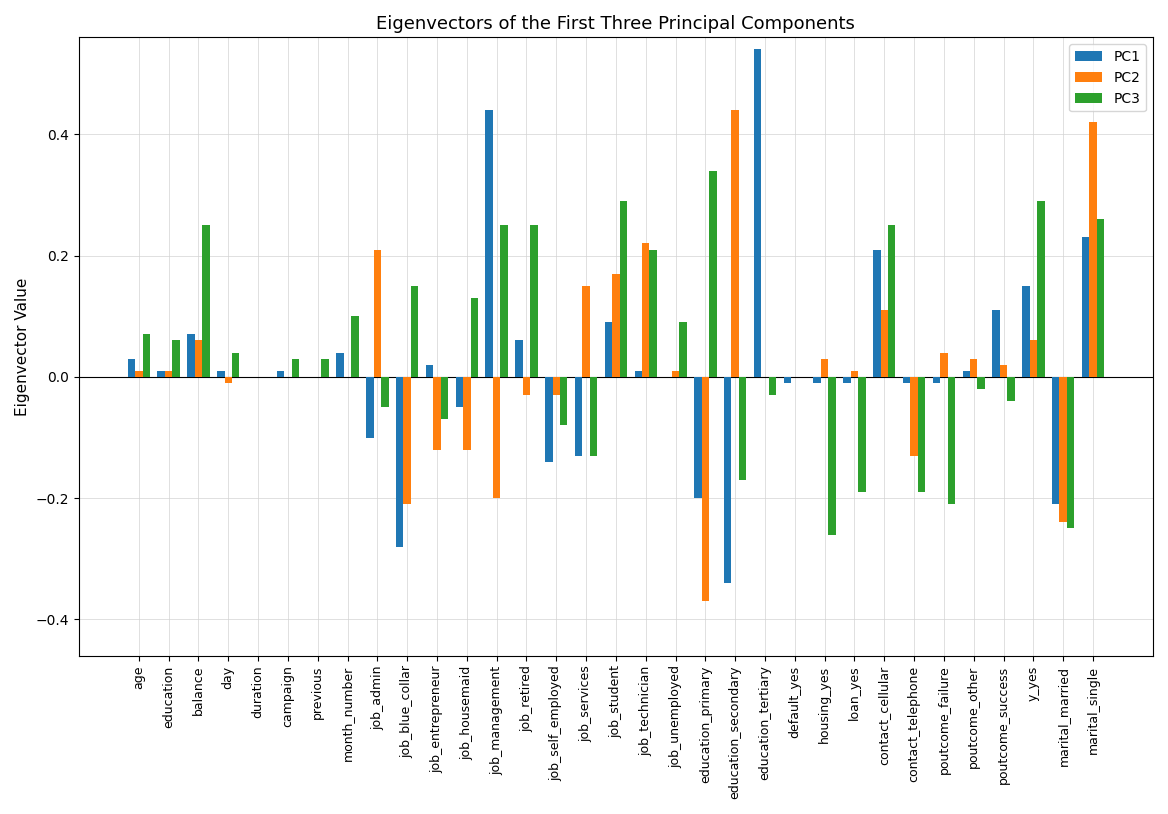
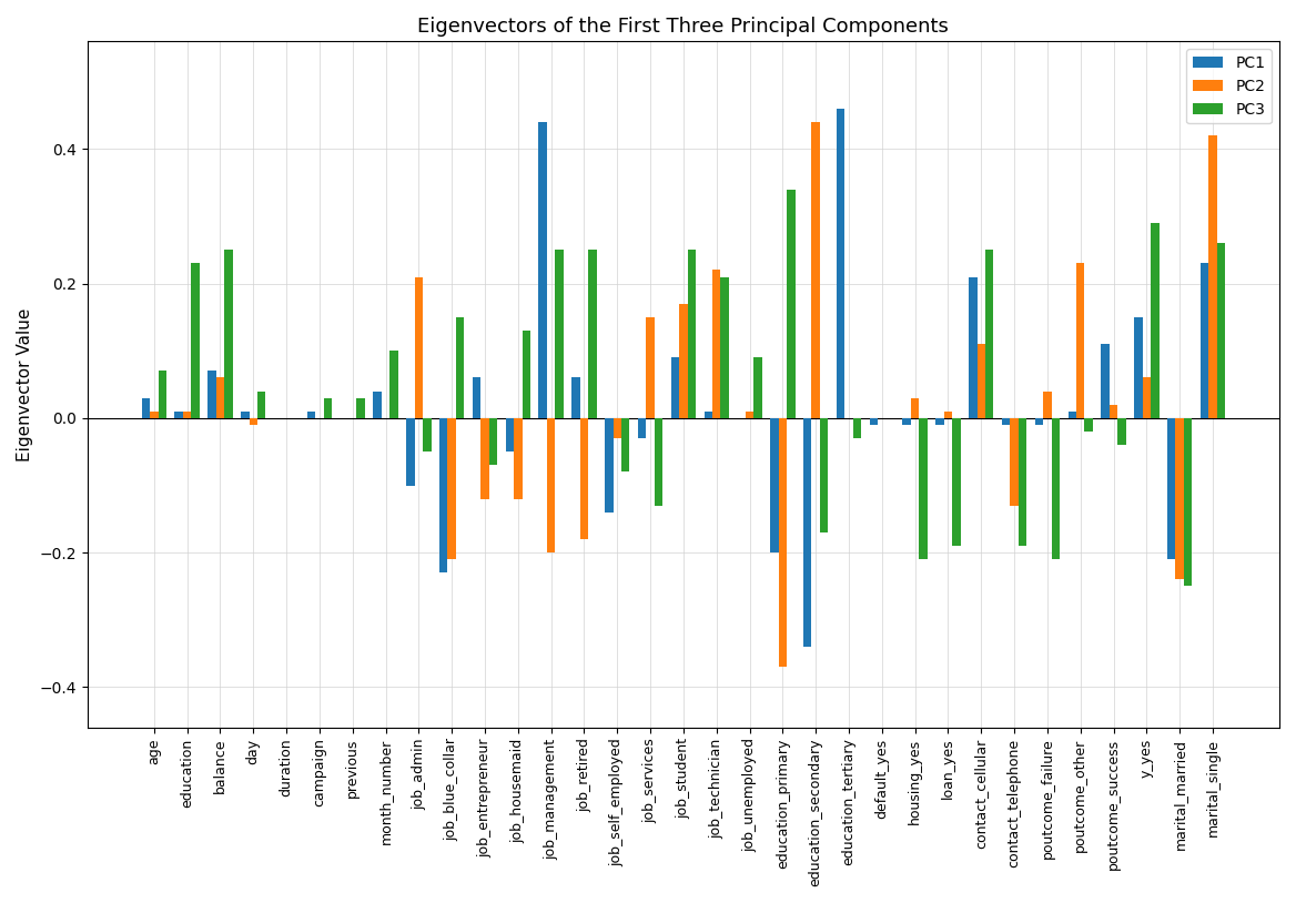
PC3/education: 0.06 -> 0.23
PC1/job_blue_collar: -0.28 -> -0.23
PC1/job_entrepreneur: 0.02 -> 0.06
PC2/job_retired: -0.03 -> -0.18
PC1/job_services: -0.13 -> -0.03
PC3/job_student: 0.29 -> 0.25
PC1/education_tertiary: 0.54 -> 0.46
PC3/housing_yes: -0.26 -> -0.21
PC2/poutcome_other: 0.03 -> 0.23
